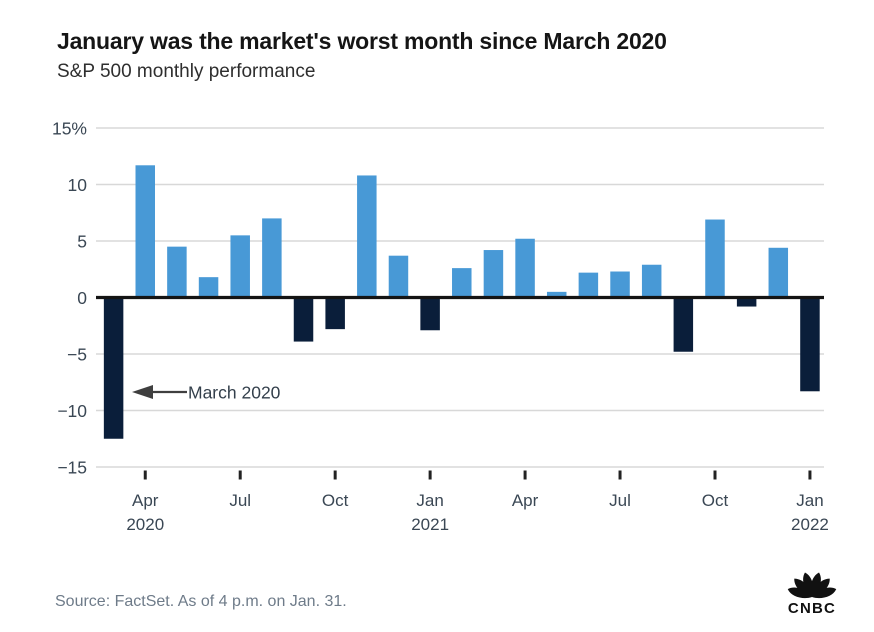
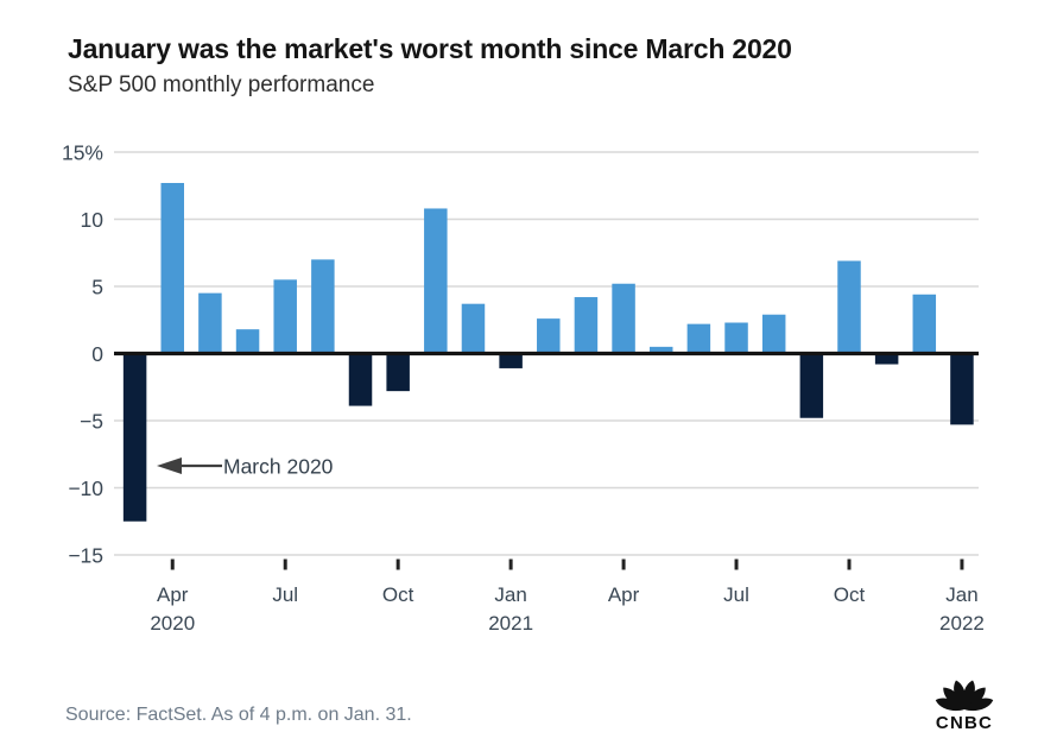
Apr 2020: 11.7% -> 12.7%
Jan 2021: -2.9% -> -1.1%
Jan 2022: -8.3% -> -5.3%
